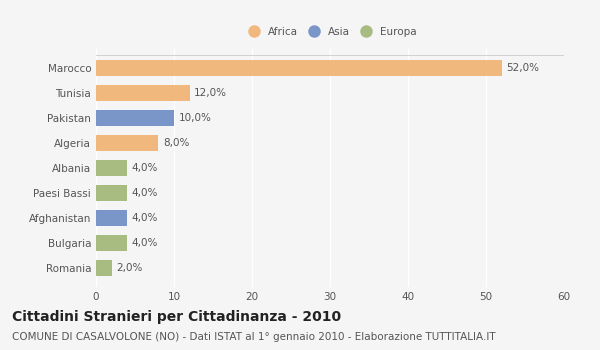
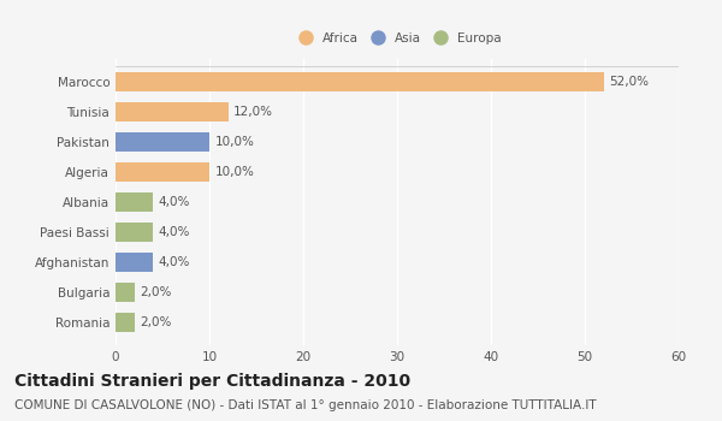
Algeria: 8,0% -> 10,0%
Bulgaria: 4,0% -> 2,0%
